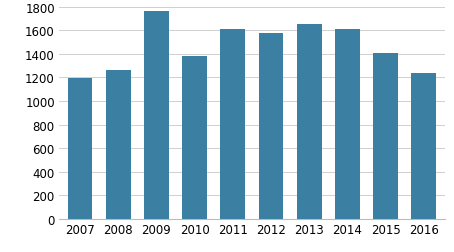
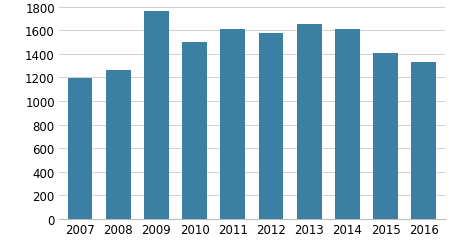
2010: 1380 -> 1500
2016: 1240 -> 1330
